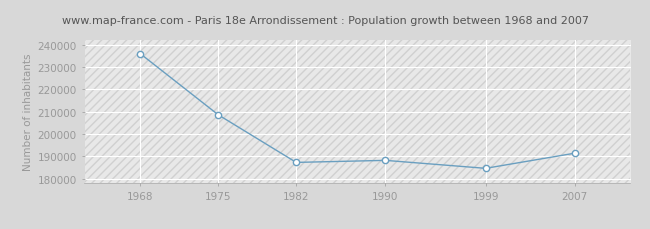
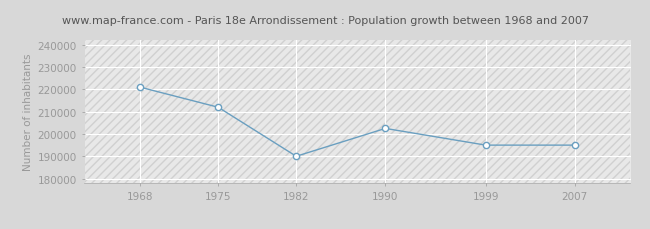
1968: 236100 -> 221000
1975: 208600 -> 212000
1982: 187200 -> 190000
1990: 188200 -> 202500
1999: 184600 -> 195000
2007: 191400 -> 195000
